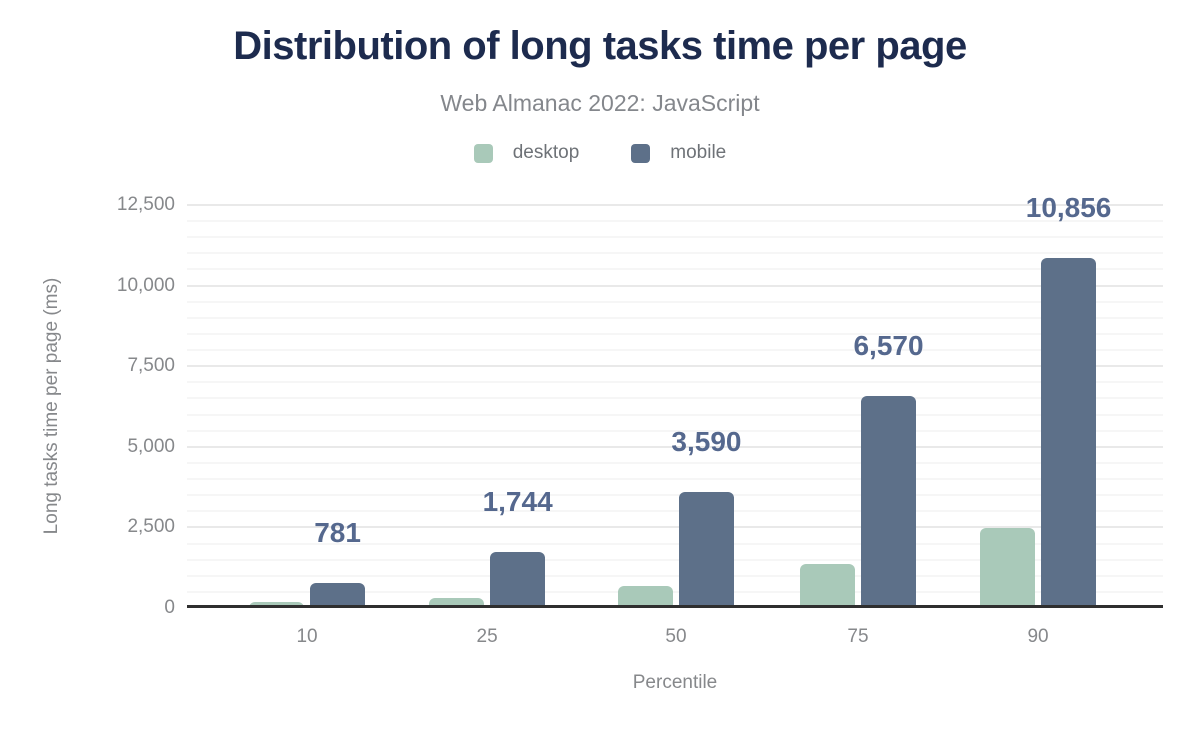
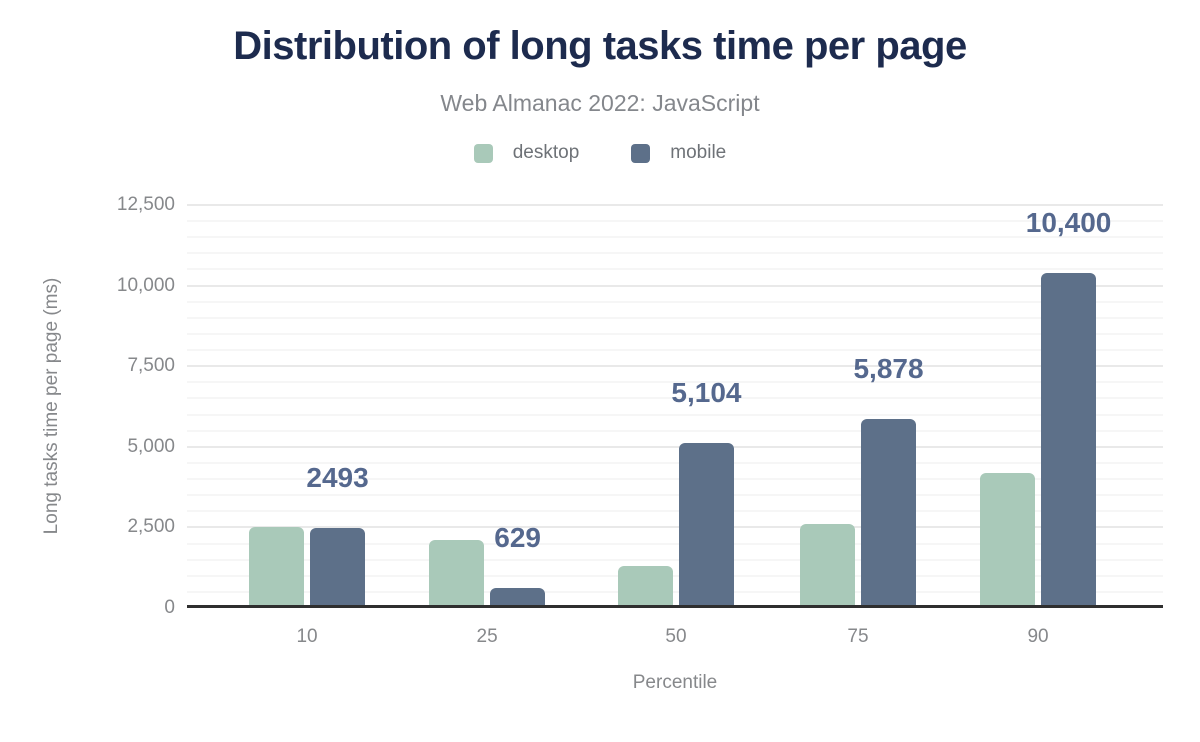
desktop/10: 200 -> 2500
mobile/10: 781 -> 2493
desktop/25: 300 -> 2100
mobile/25: 1,744 -> 629
desktop/50: 700 -> 1300
mobile/50: 3,590 -> 5,104
desktop/75: 1400 -> 2600
mobile/75: 6,570 -> 5,878
desktop/90: 2500 -> 4200
mobile/90: 10,856 -> 10,400
